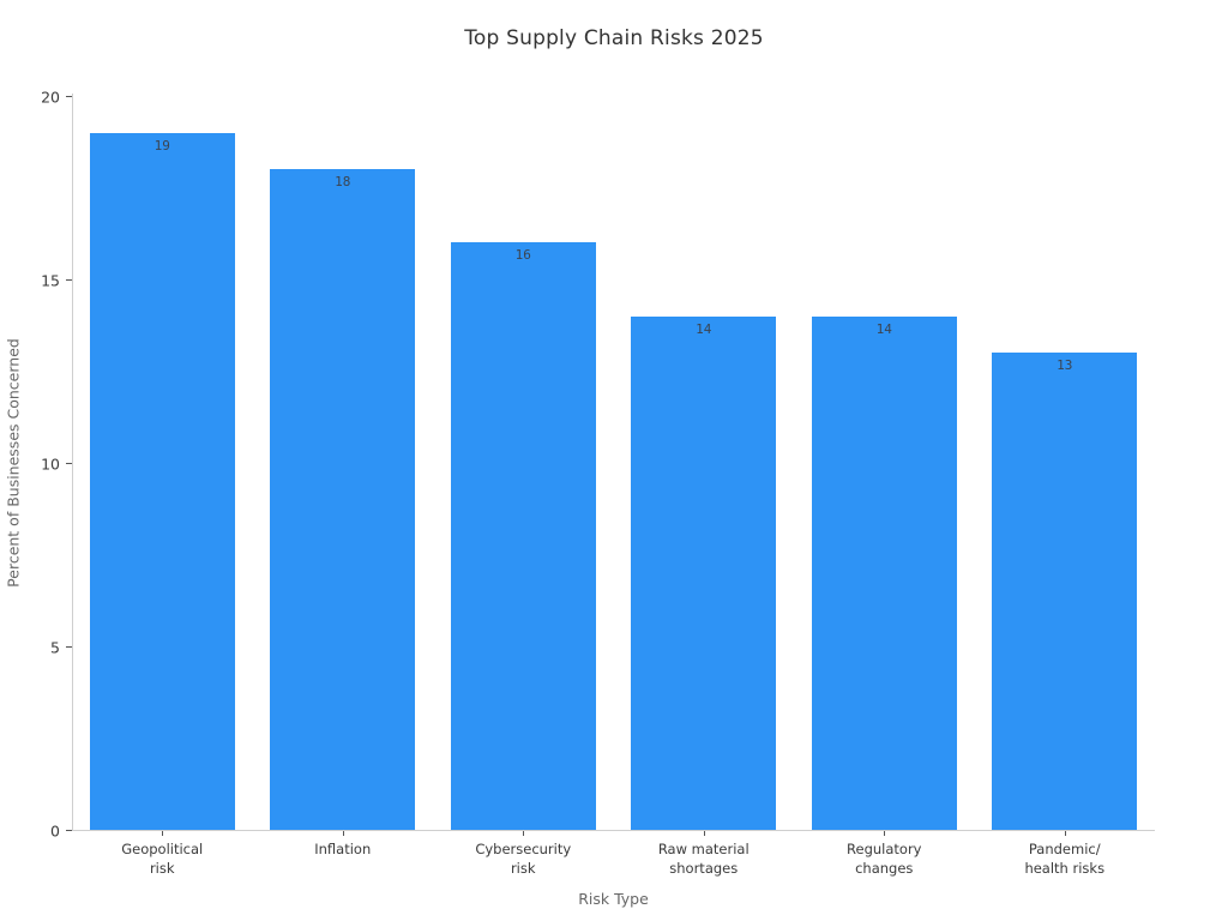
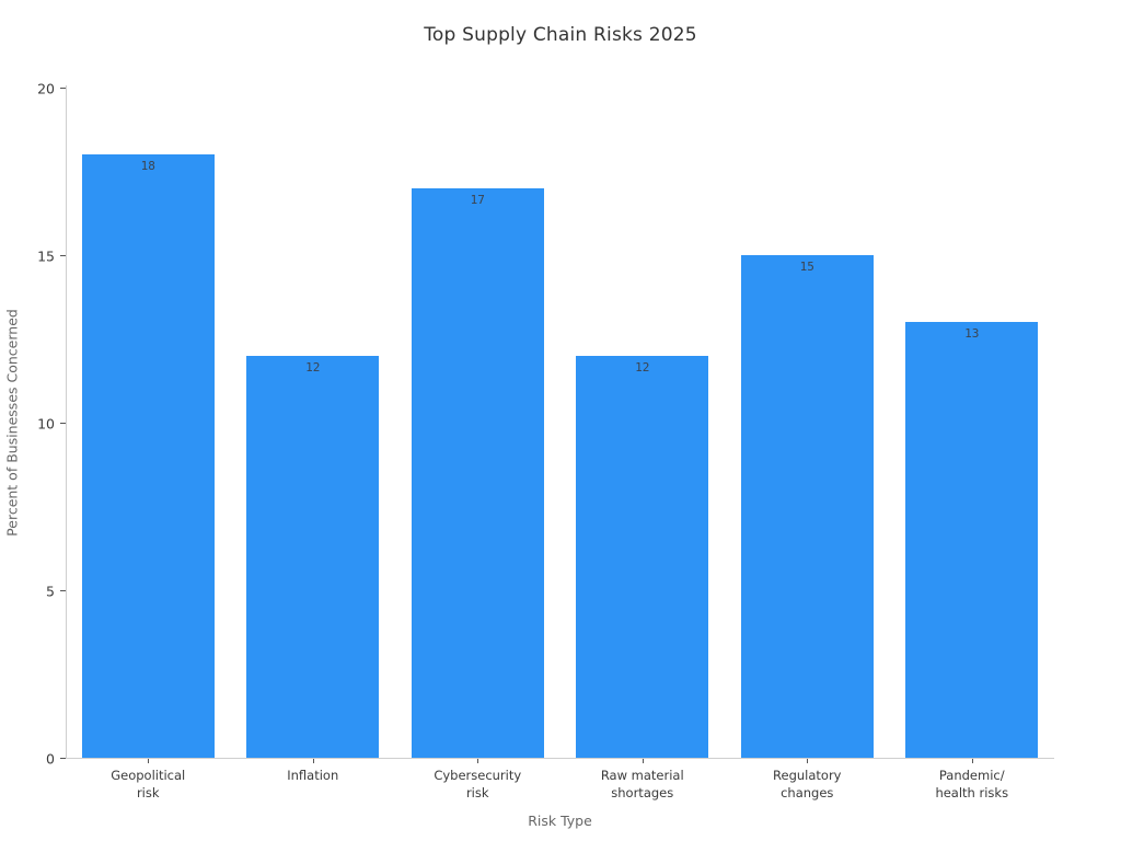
Geopolitical risk: 19 -> 18
Inflation: 18 -> 12
Cybersecurity risk: 16 -> 17
Raw material shortages: 14 -> 12
Regulatory changes: 14 -> 15
